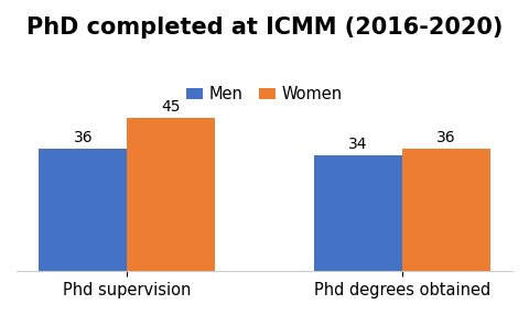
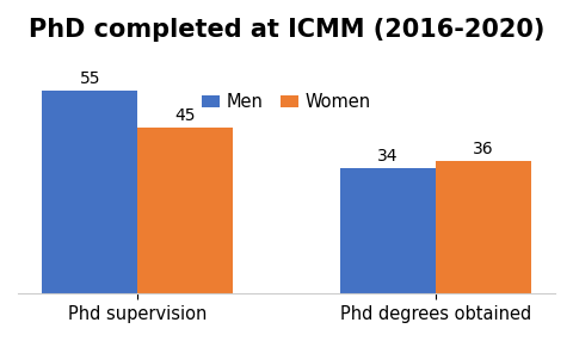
Men/Phd supervision: 36 -> 55
